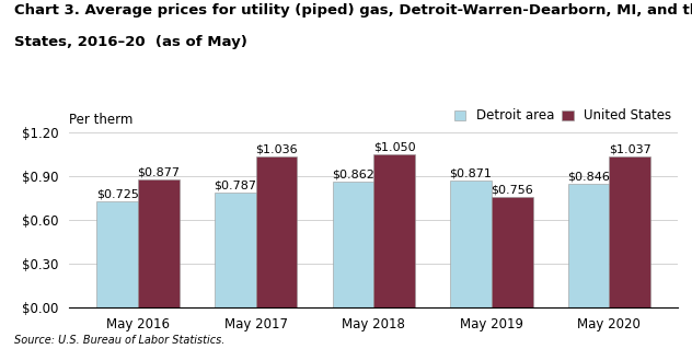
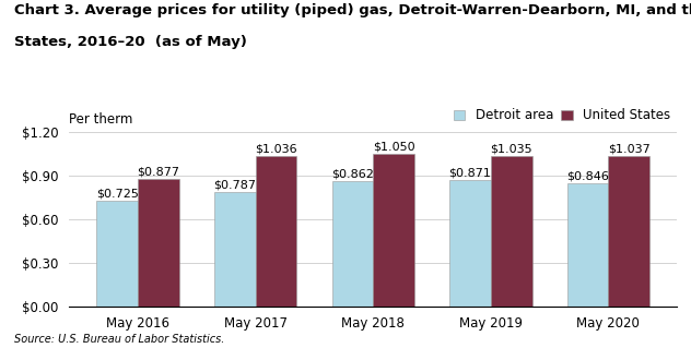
United States/May 2019: $0.756 -> $1.035
